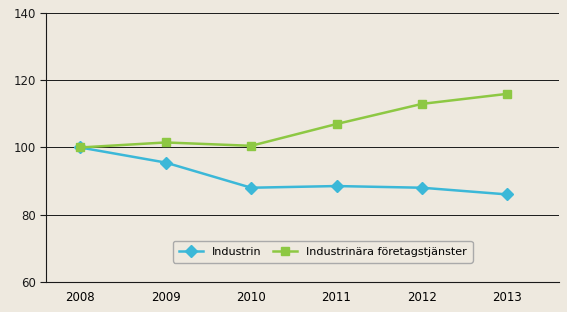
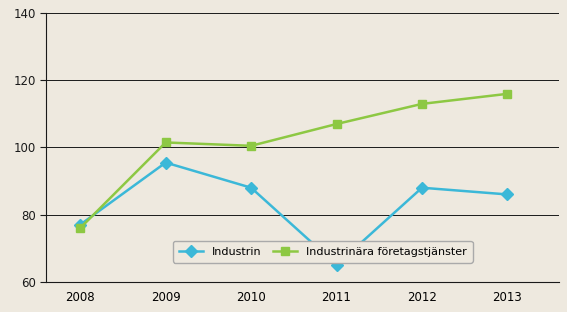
Industrin/2008: 100.0 -> 77.0
Industrinära företagstjänster/2008: 100.0 -> 76.0
Industrin/2011: 88.5 -> 65.0
